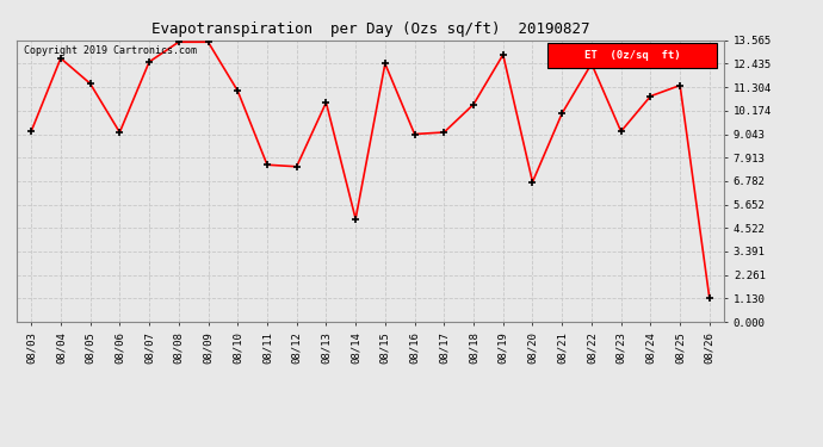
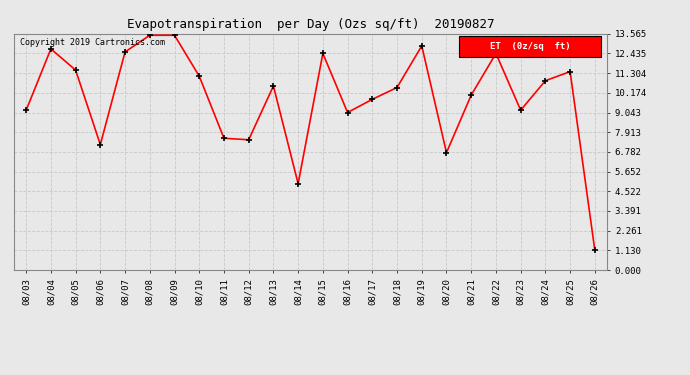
08/06: 9.1 -> 7.2
08/17: 9.1 -> 9.8
